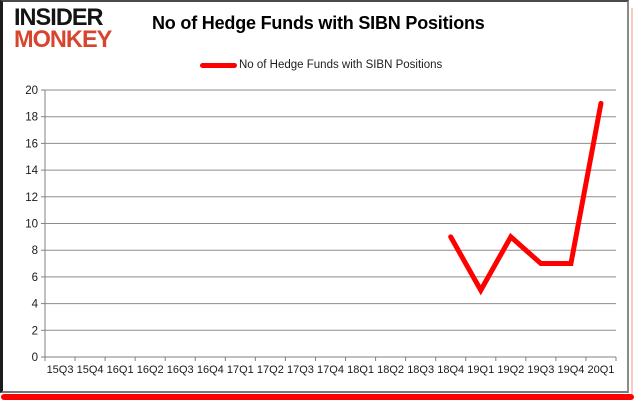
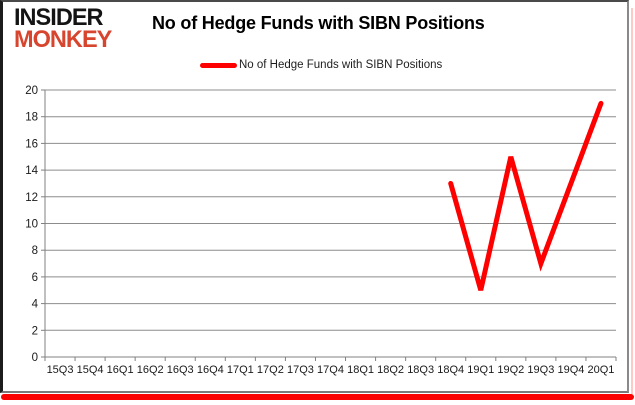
18Q4: 9 -> 13
19Q2: 9 -> 15
19Q4: 7 -> 13
